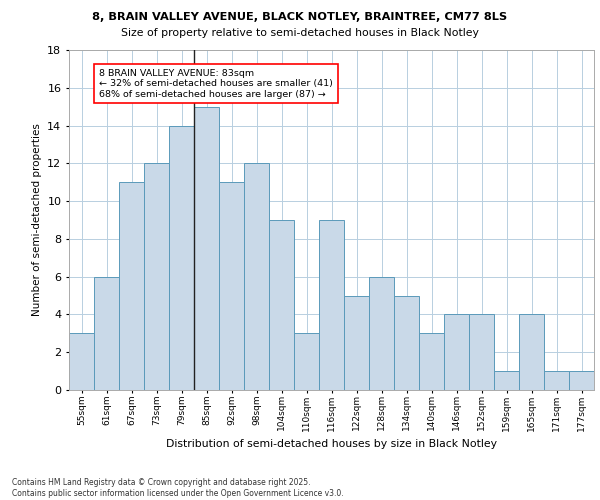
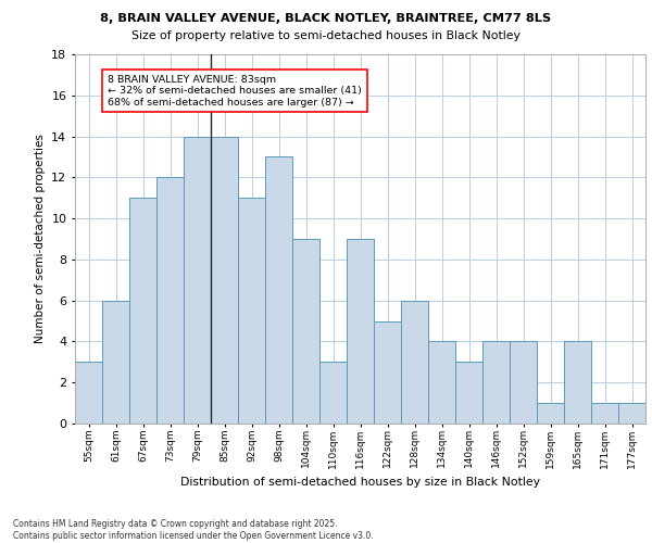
85sqm: 15 -> 14
98sqm: 12 -> 13
134sqm: 5 -> 4
